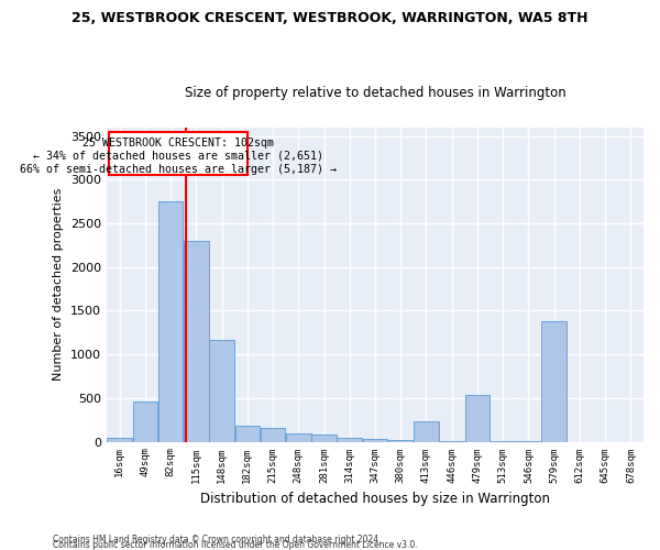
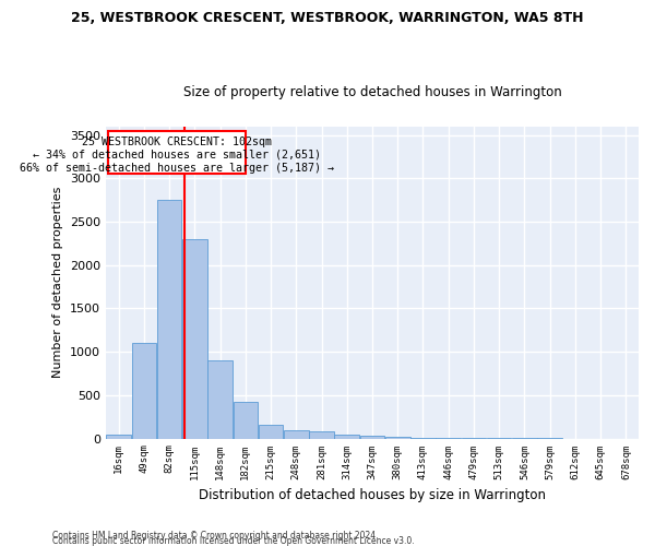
49sqm: 460 -> 1100
148sqm: 1160 -> 900
182sqm: 180 -> 420
413sqm: 240 -> 10
479sqm: 540 -> 0
579sqm: 1380 -> 0
